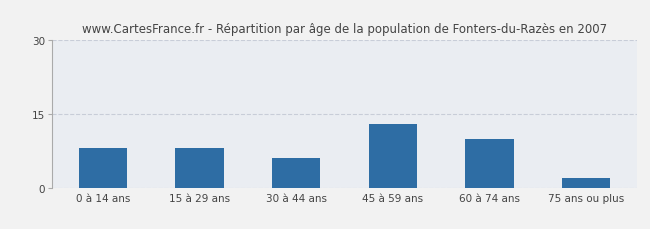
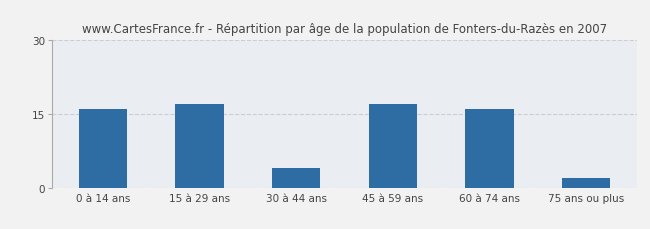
0 à 14 ans: 8 -> 16
15 à 29 ans: 8 -> 17
30 à 44 ans: 6 -> 4
45 à 59 ans: 13 -> 17
60 à 74 ans: 10 -> 16
